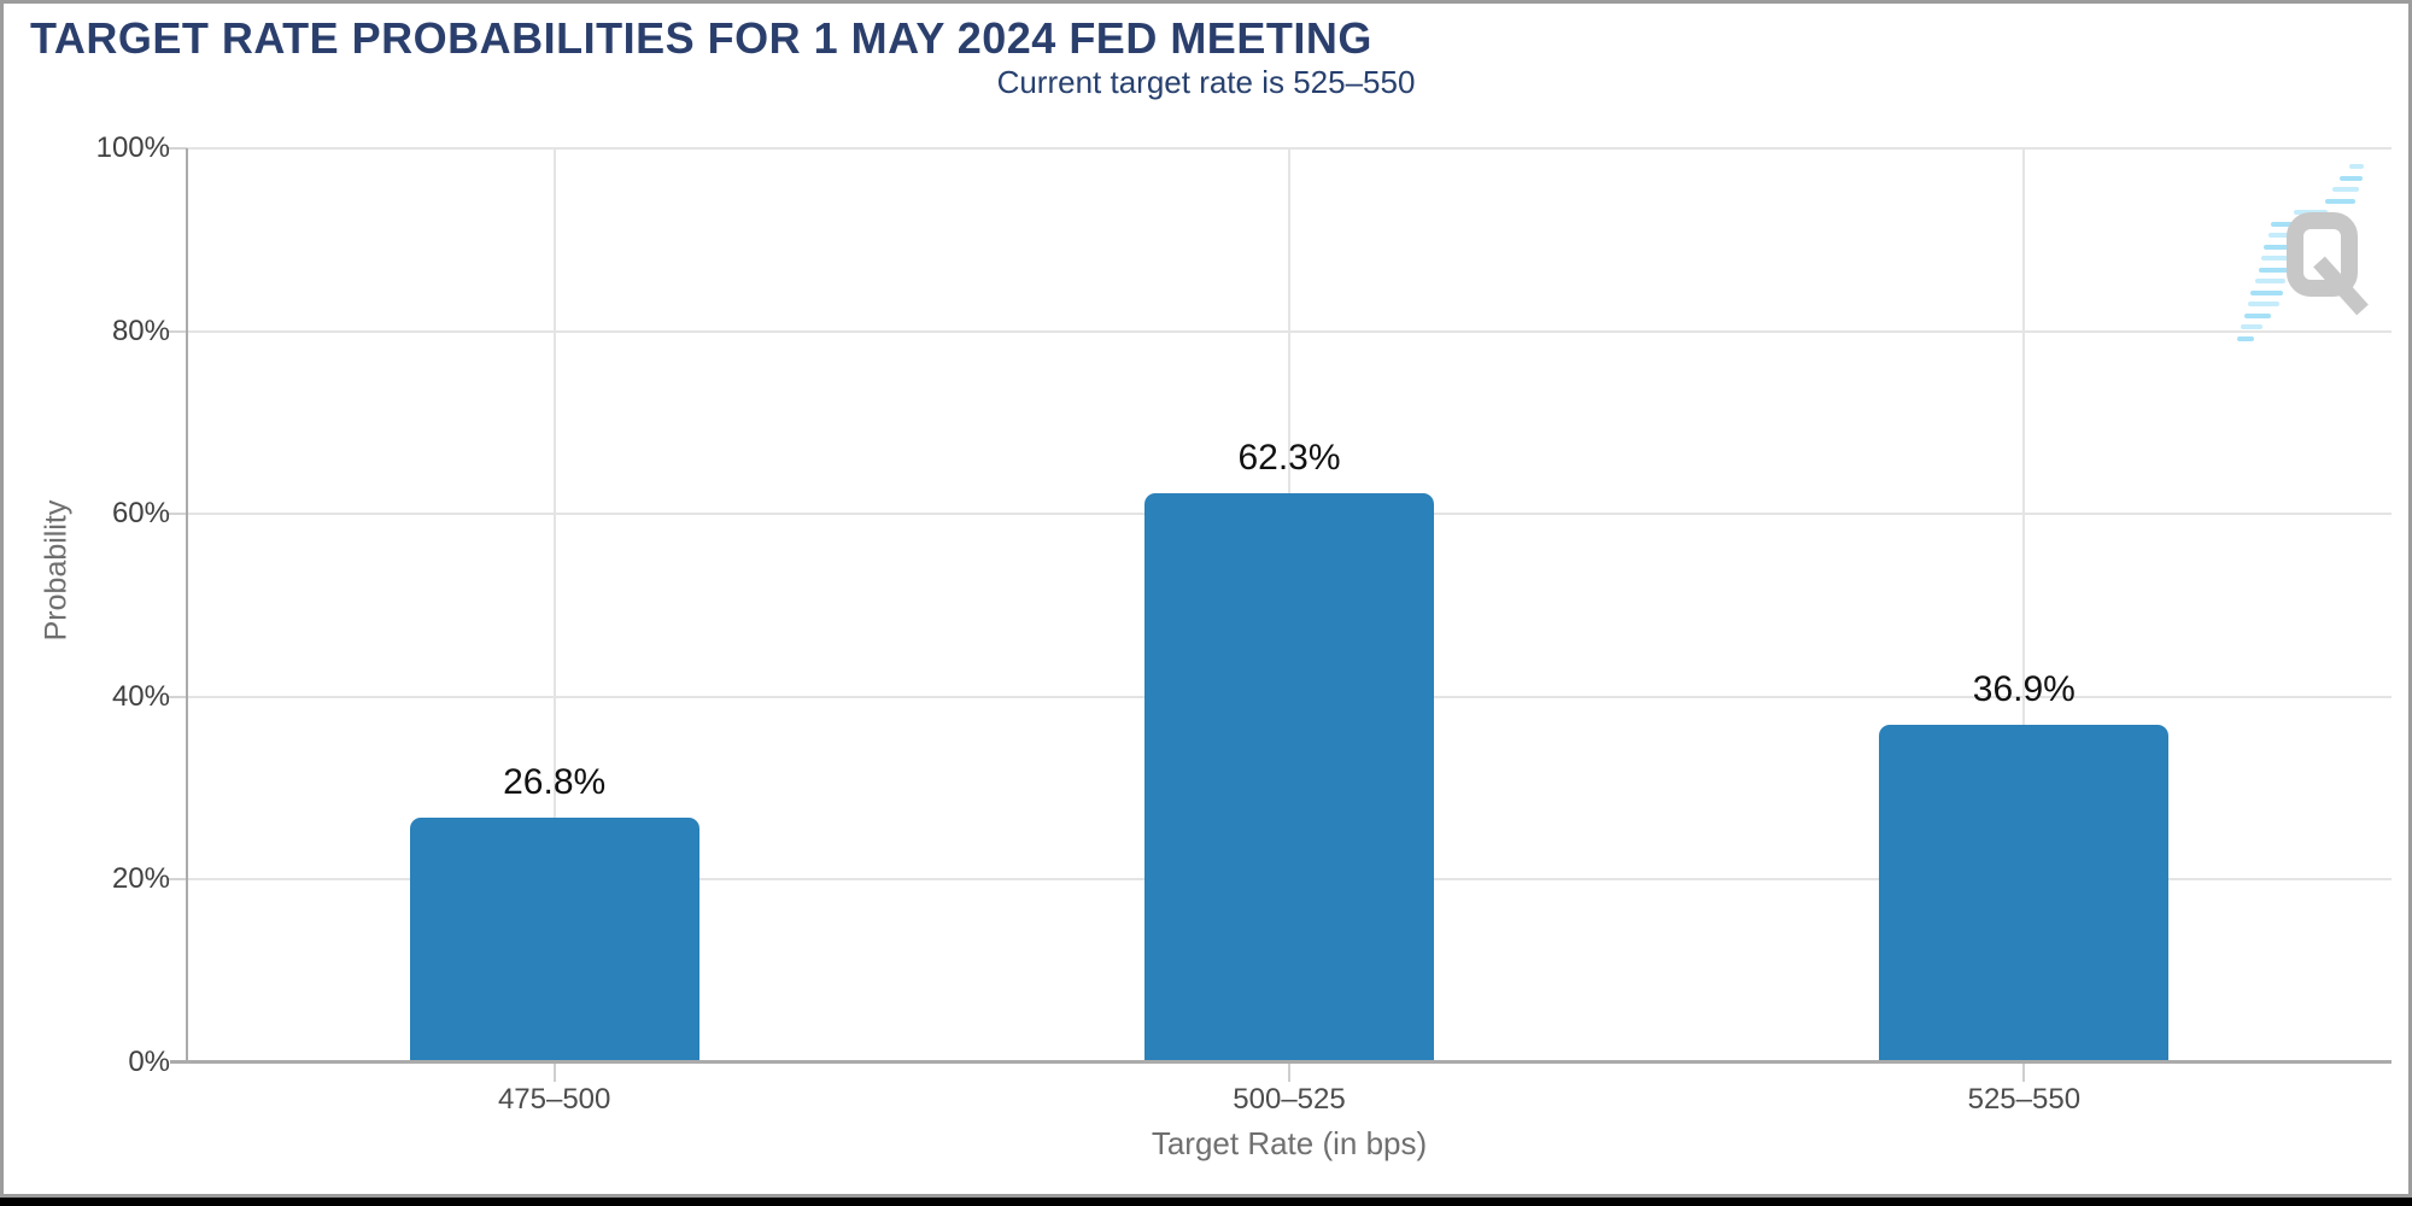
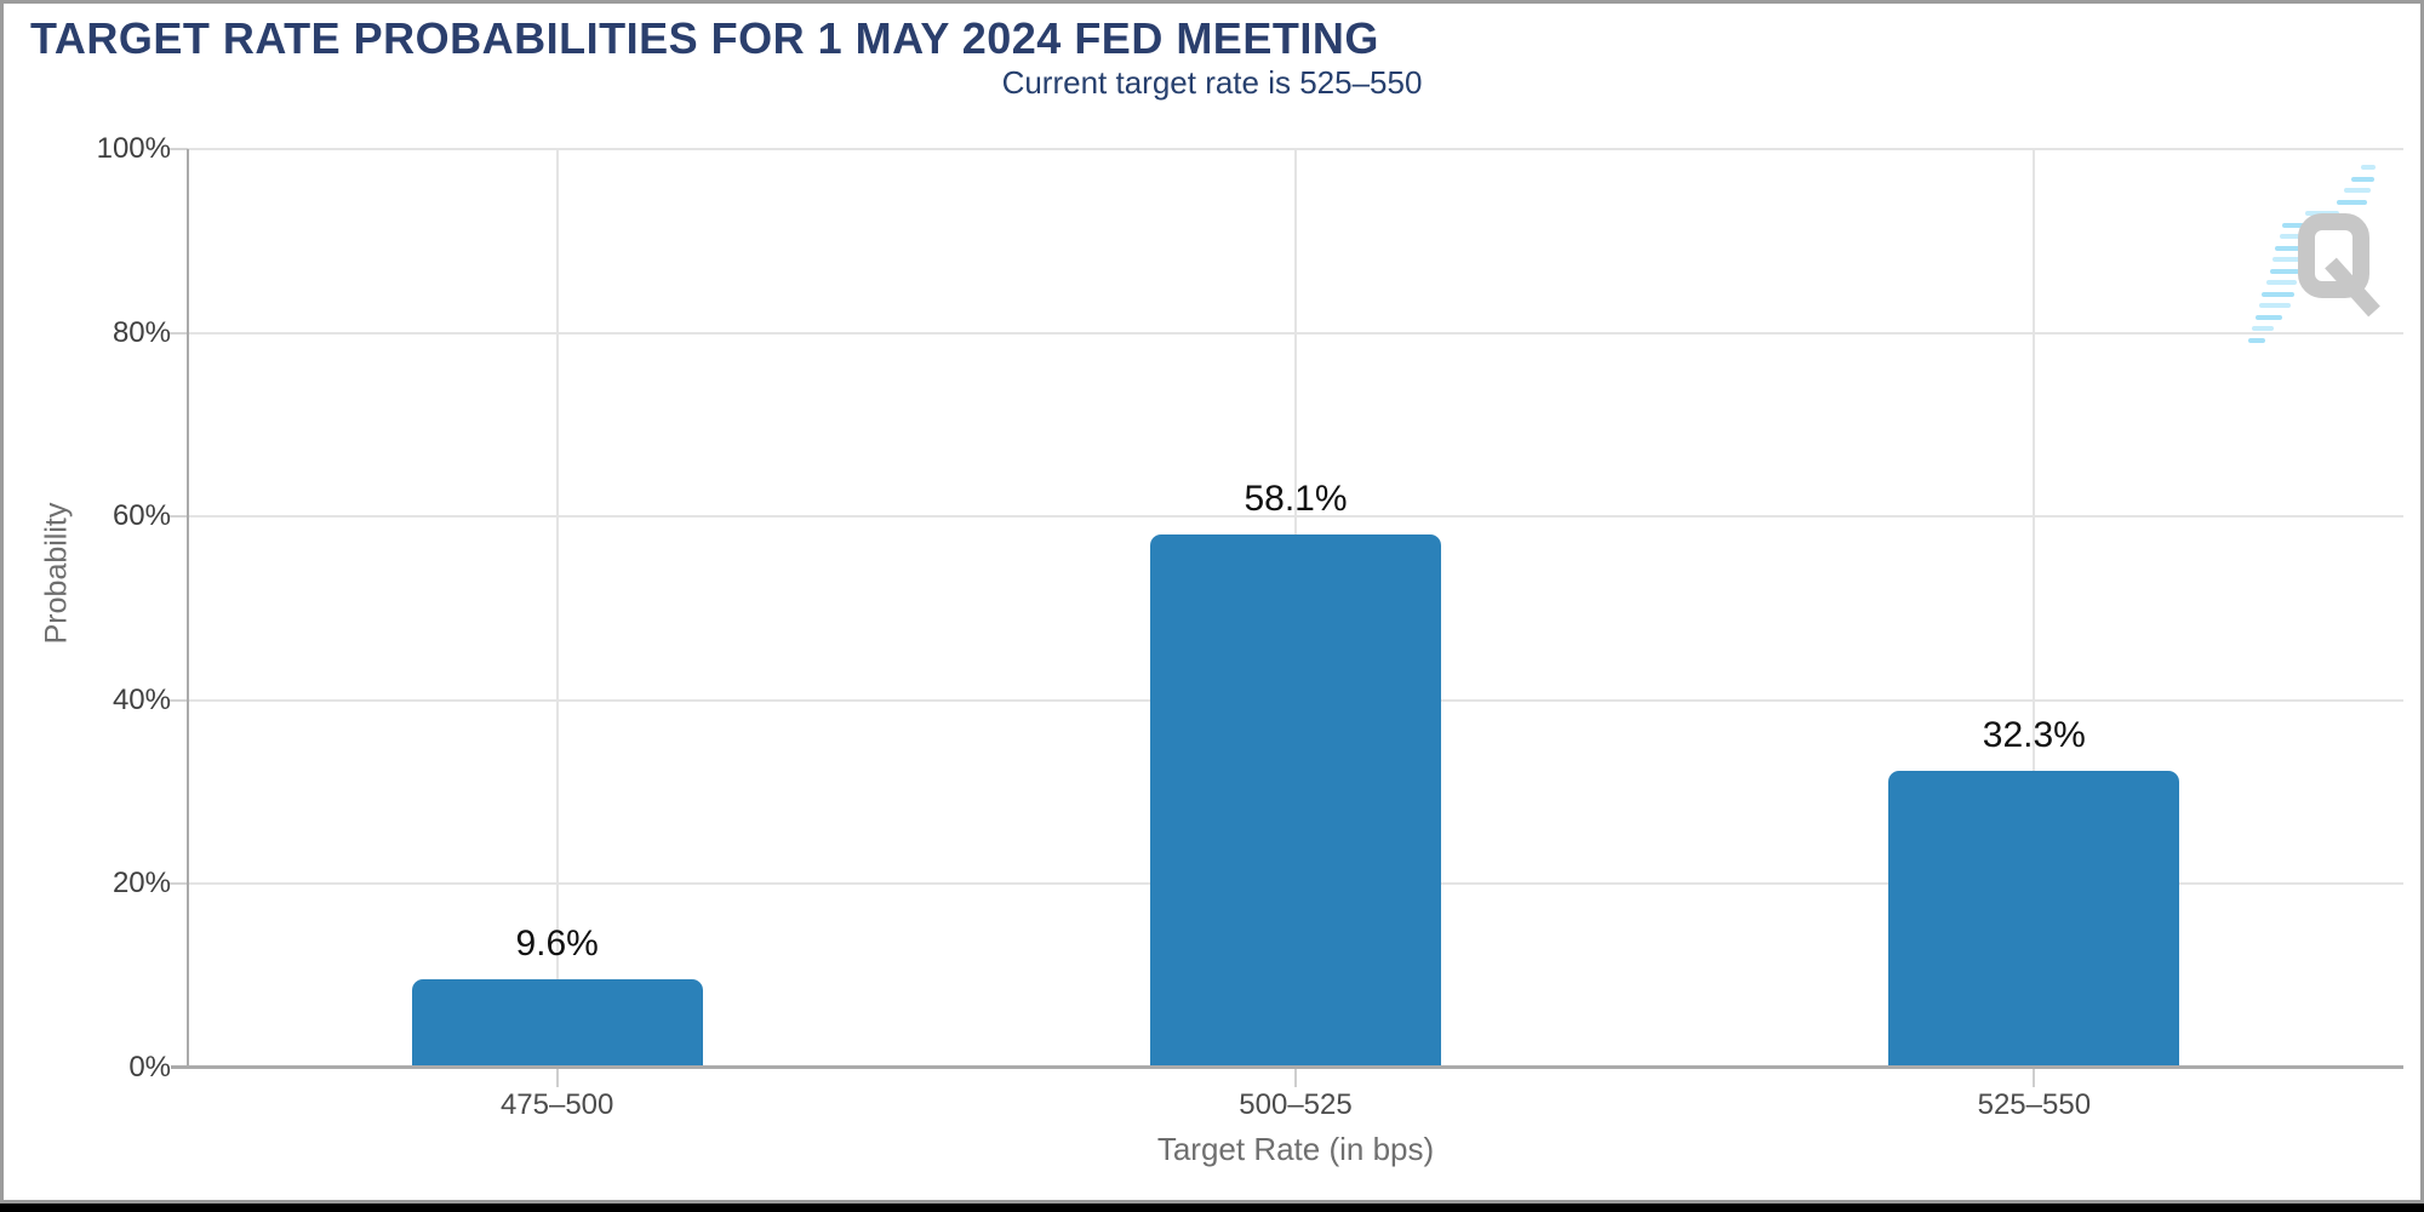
475–500: 26.8% -> 9.6%
500–525: 62.3% -> 58.1%
525–550: 36.9% -> 32.3%
